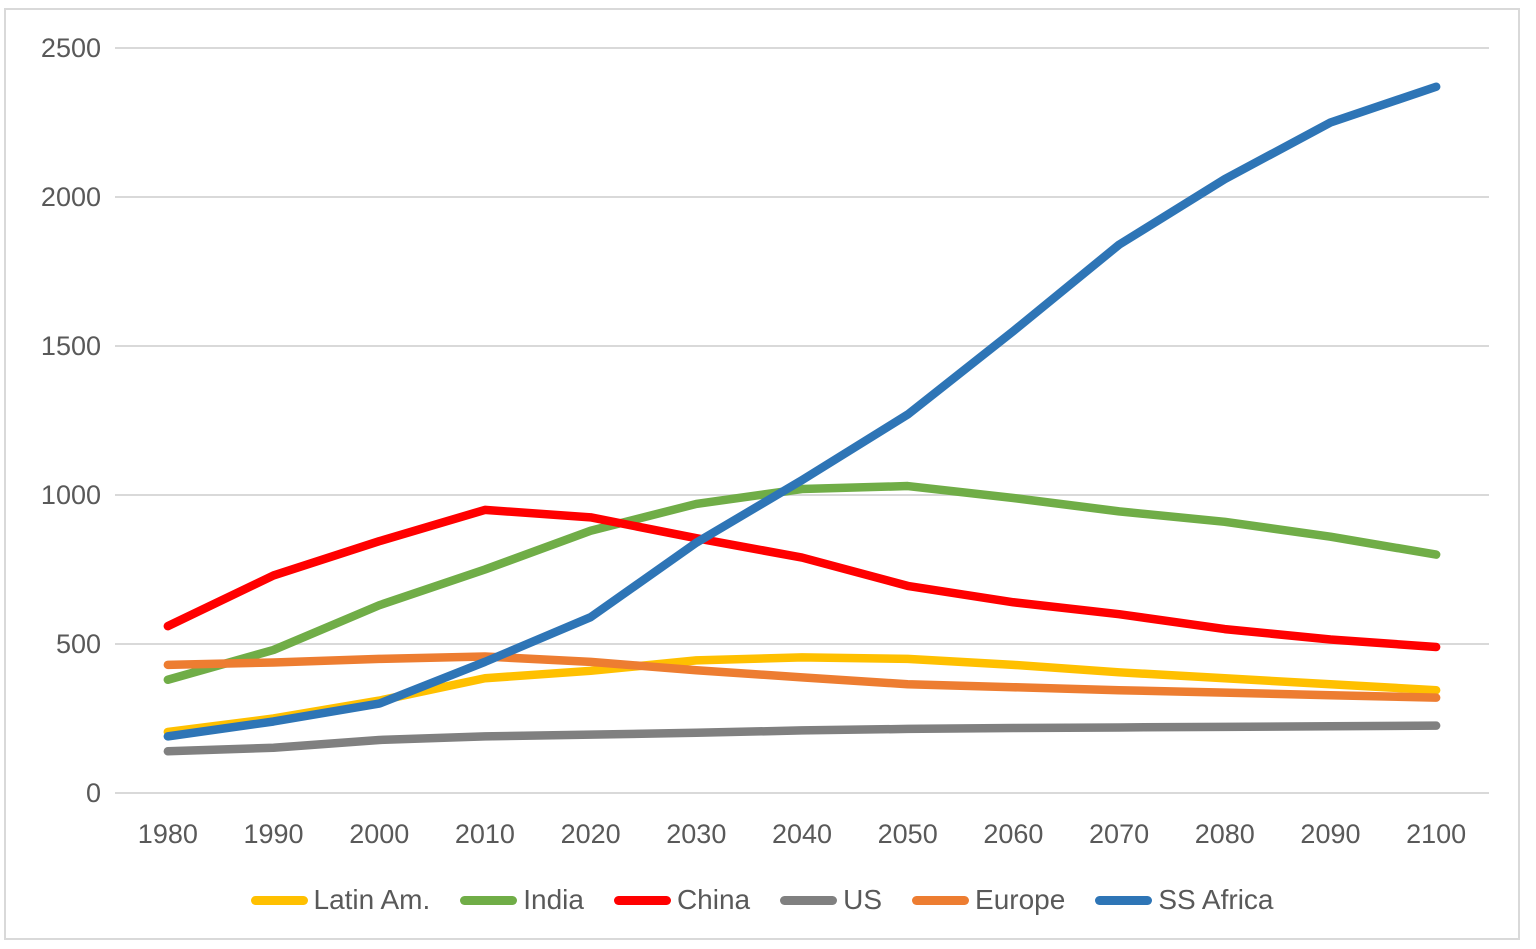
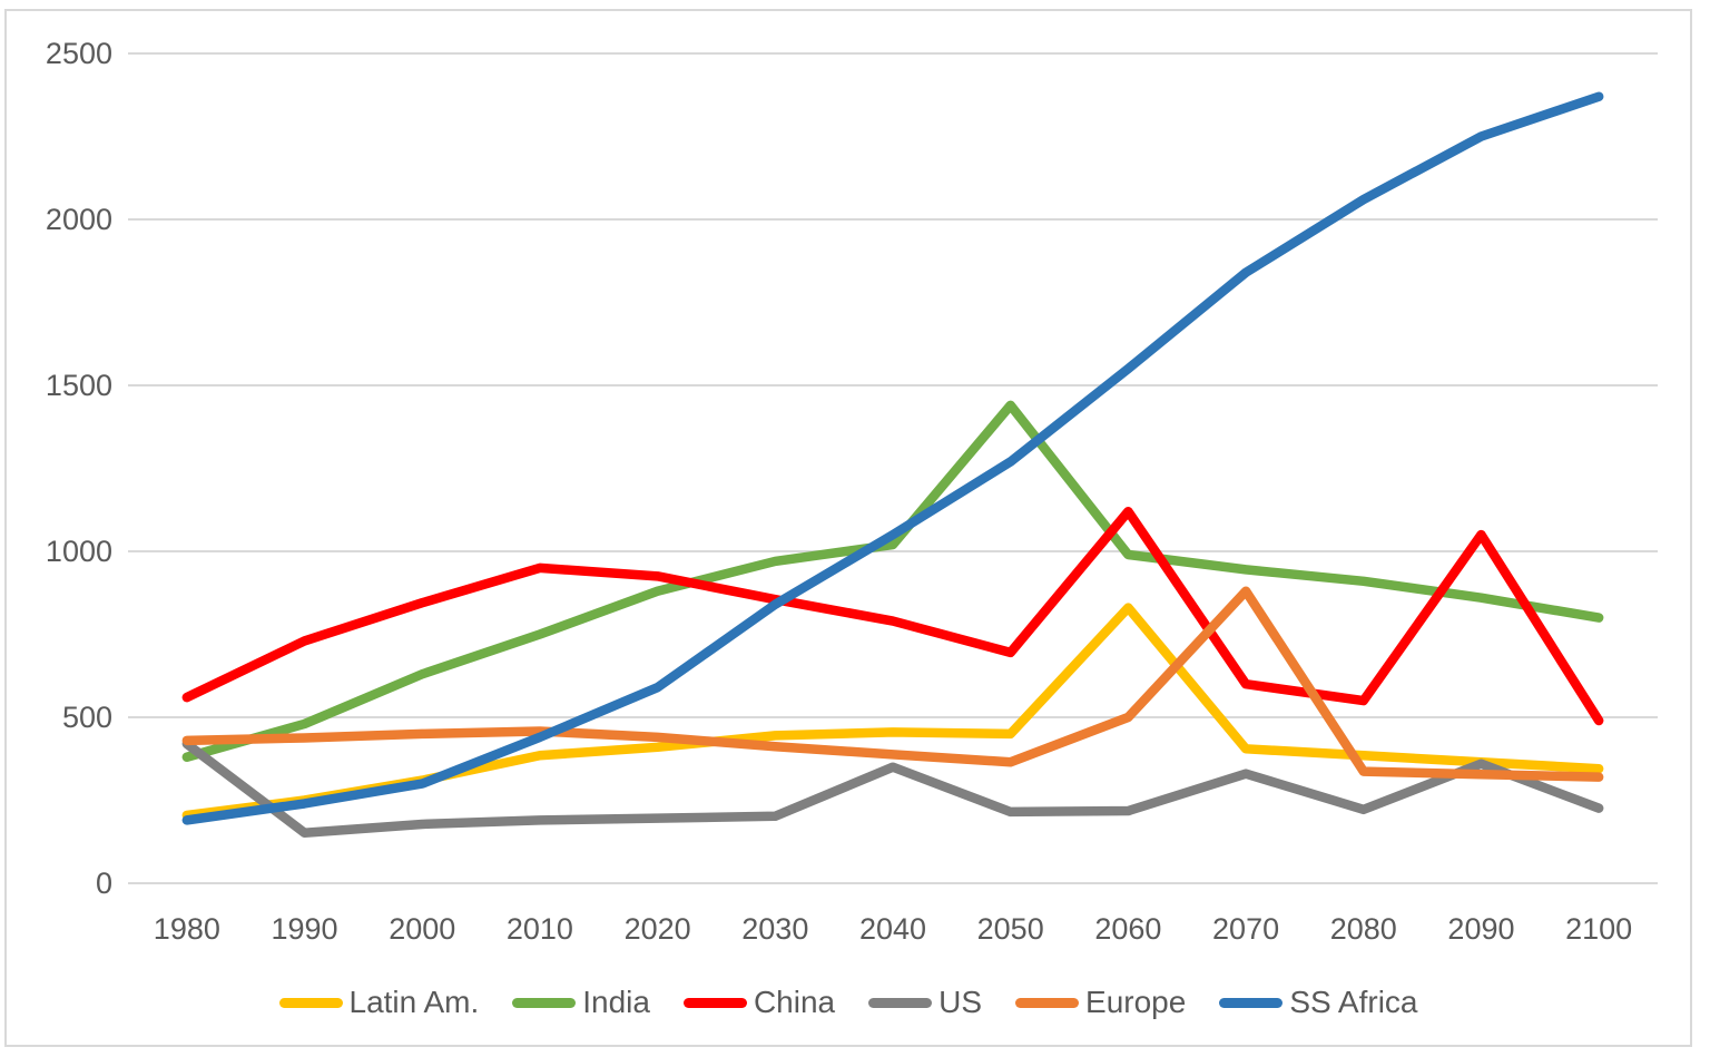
US/1980: 140 -> 420
US/2040: 210 -> 350
India/2050: 1030 -> 1440
Latin Am./2060: 430 -> 830
China/2060: 640 -> 1120
Europe/2060: 360 -> 500
US/2070: 220 -> 330
Europe/2070: 340 -> 880
China/2090: 520 -> 1050
US/2090: 220 -> 360
